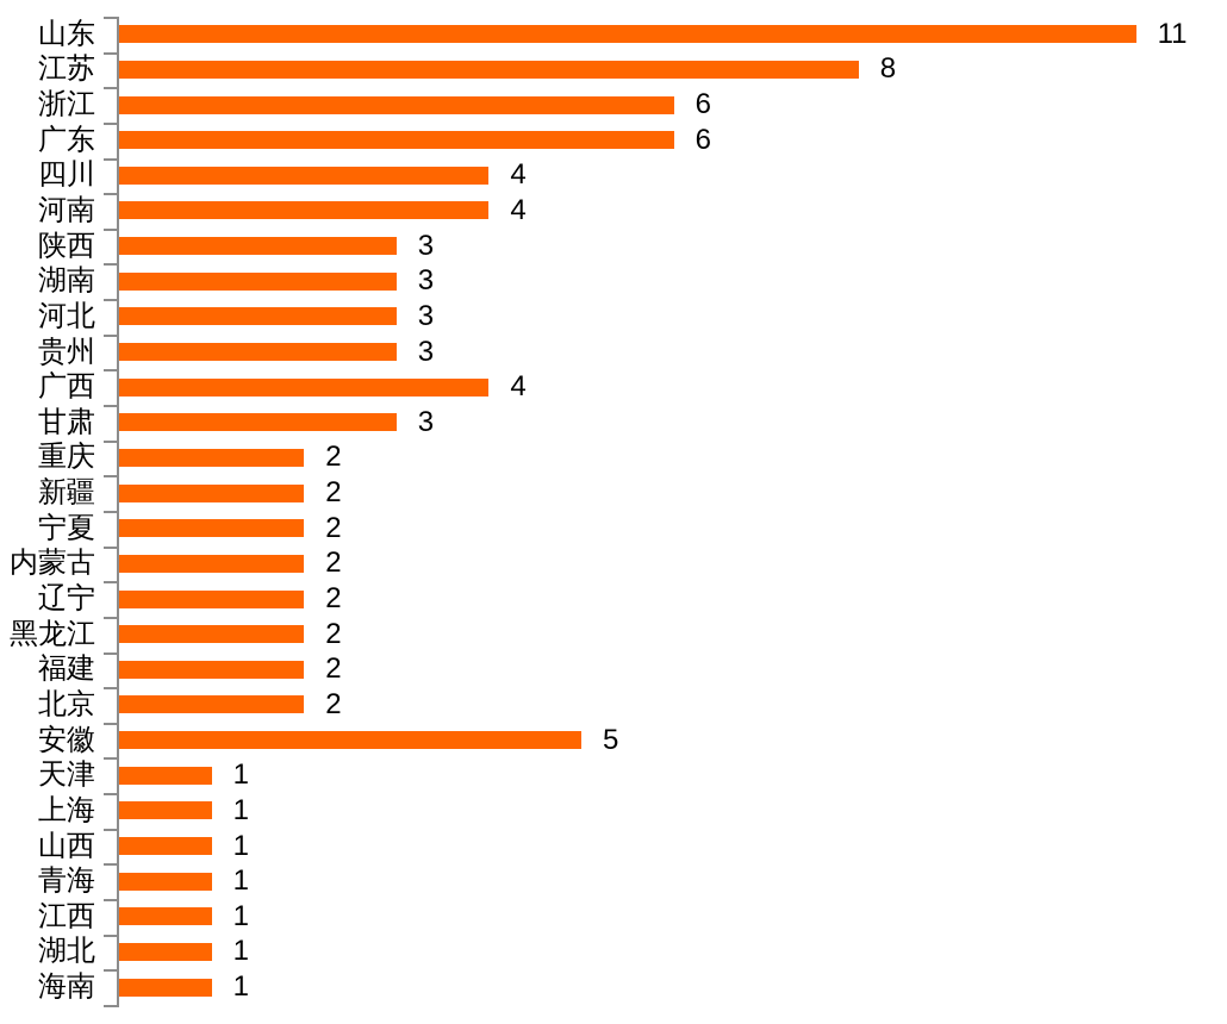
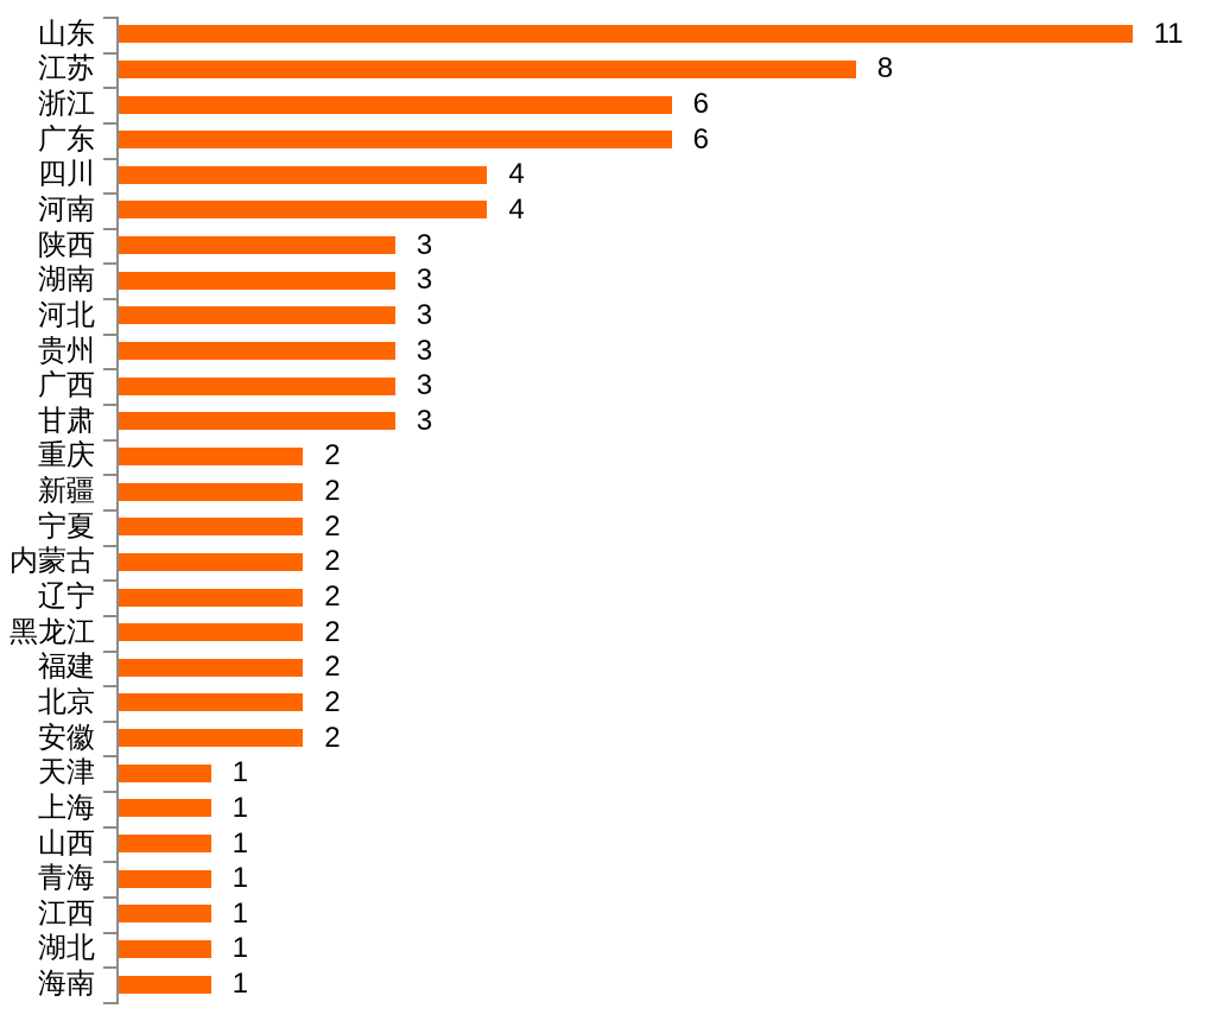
广西: 4 -> 3
安徽: 5 -> 2
